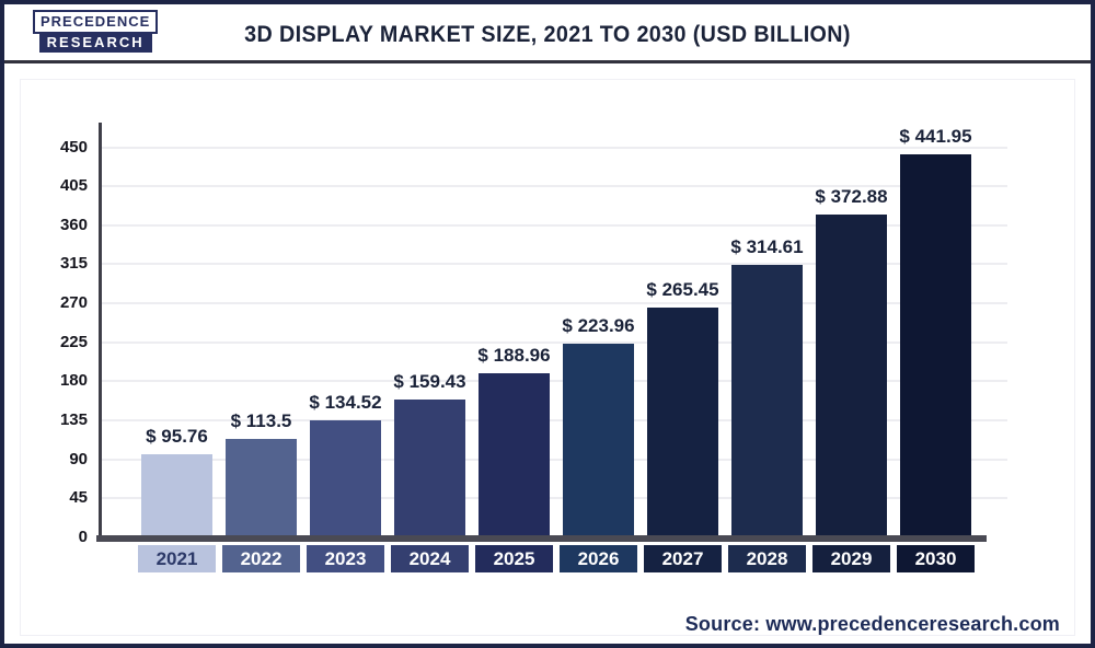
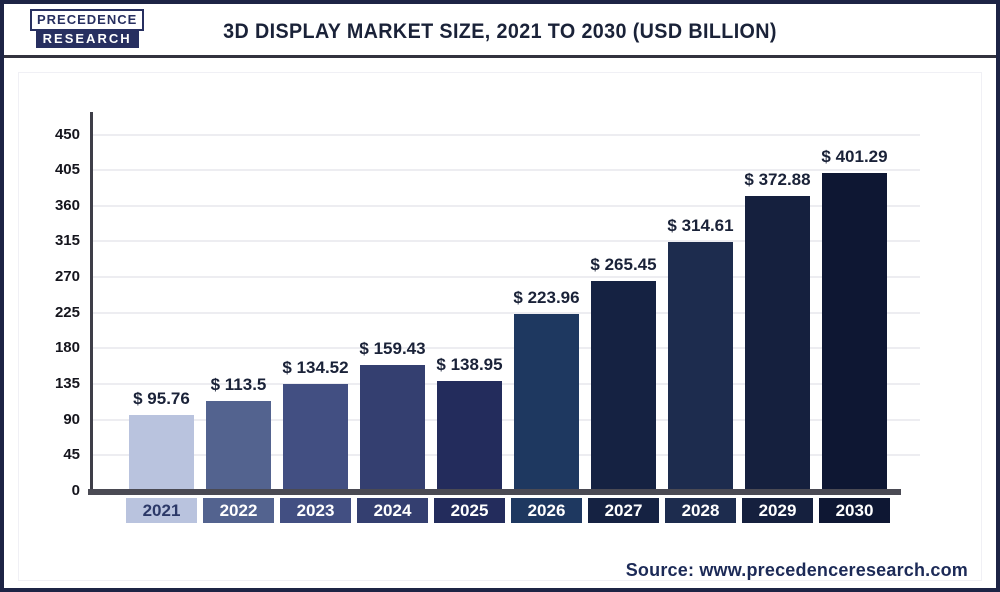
2025: 188.96 -> 138.95
2030: 441.95 -> 401.29
